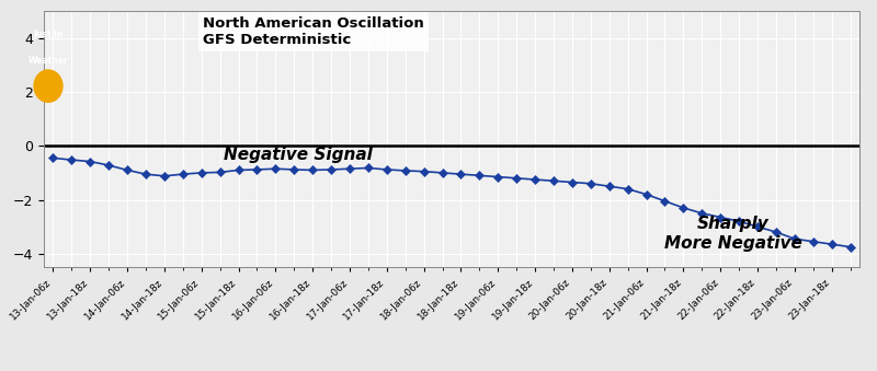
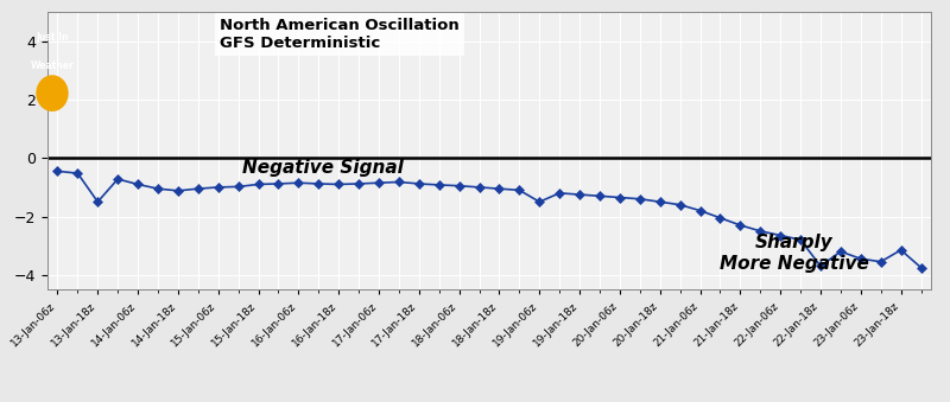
13-Jan-18z: -0.58 -> -1.50
19-Jan-06z: -1.15 -> -1.50
22-Jan-18z: -3.00 -> -3.70
23-Jan-18z: -3.65 -> -3.15
